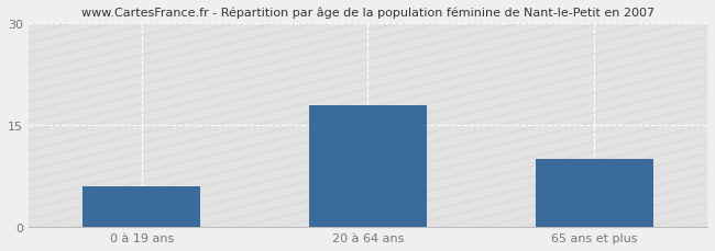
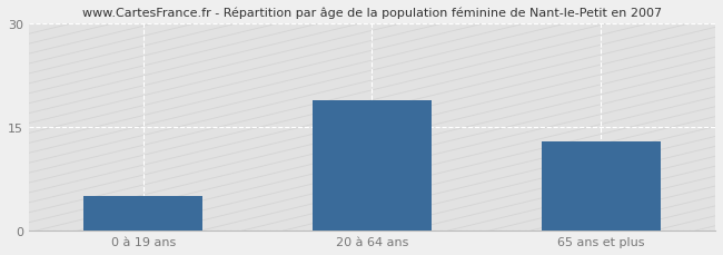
0 à 19 ans: 6 -> 5
20 à 64 ans: 18 -> 19
65 ans et plus: 10 -> 13
